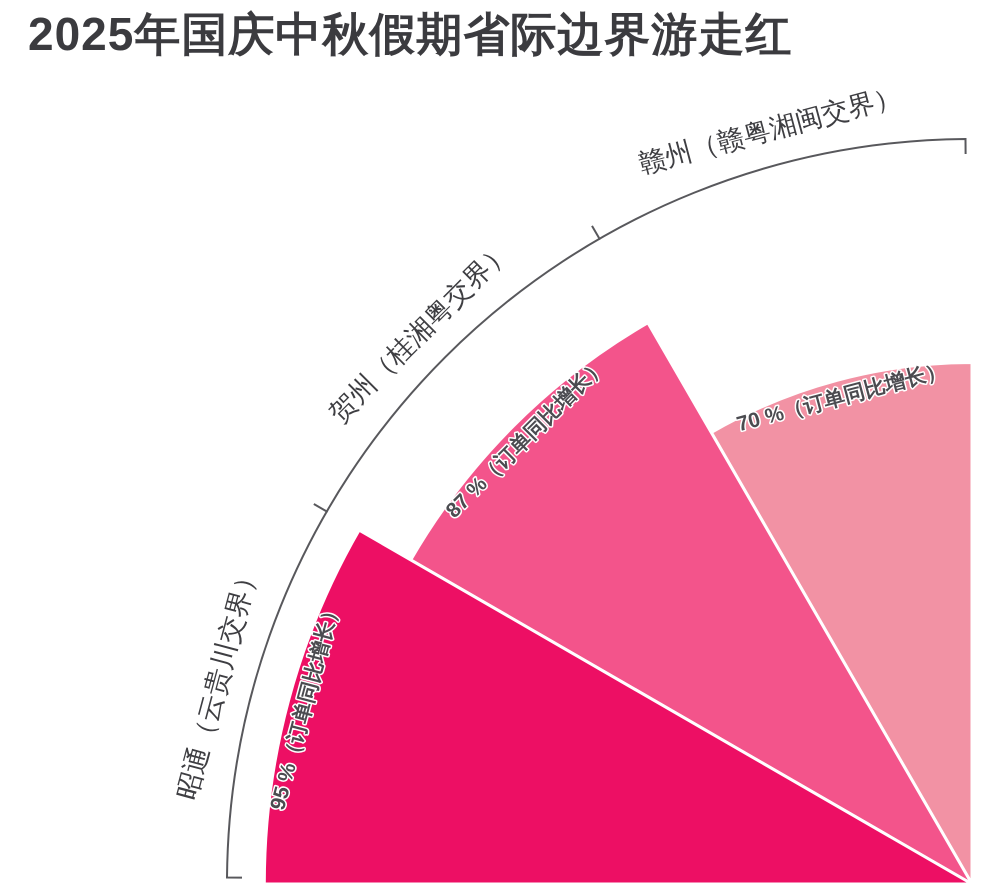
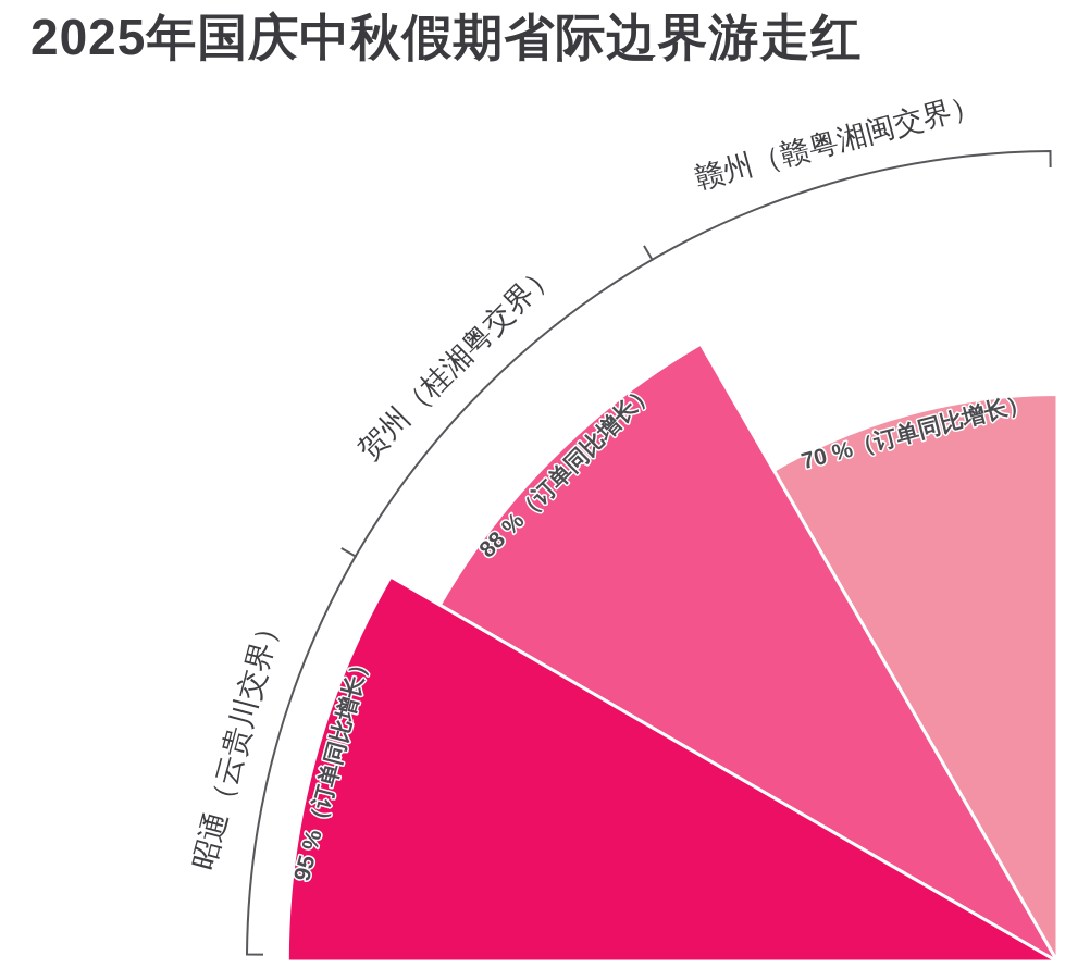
贺州（桂湘粤交界）: 87 -> 88
